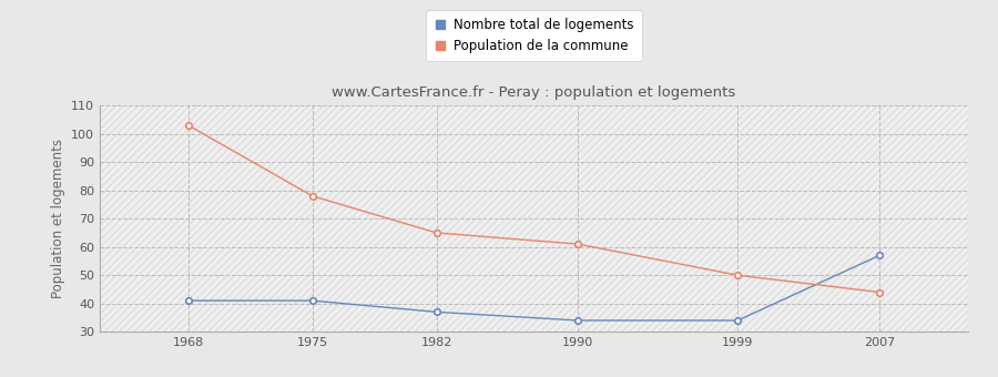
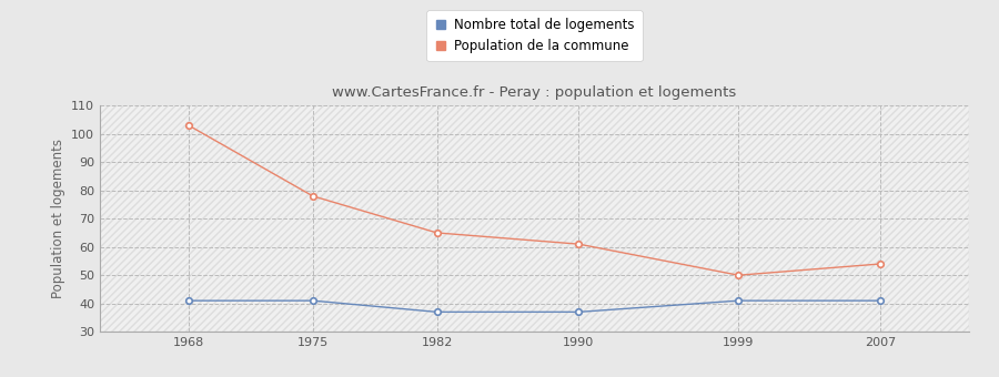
Nombre total de logements/1990: 34 -> 37
Nombre total de logements/1999: 34 -> 41
Nombre total de logements/2007: 57 -> 41
Population de la commune/2007: 44 -> 54
